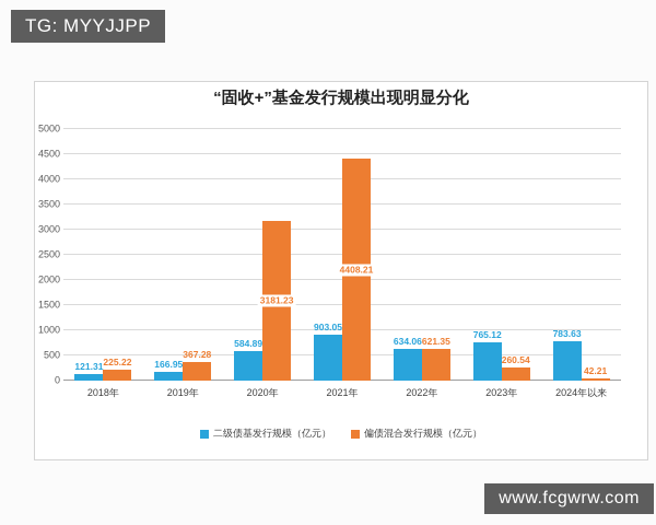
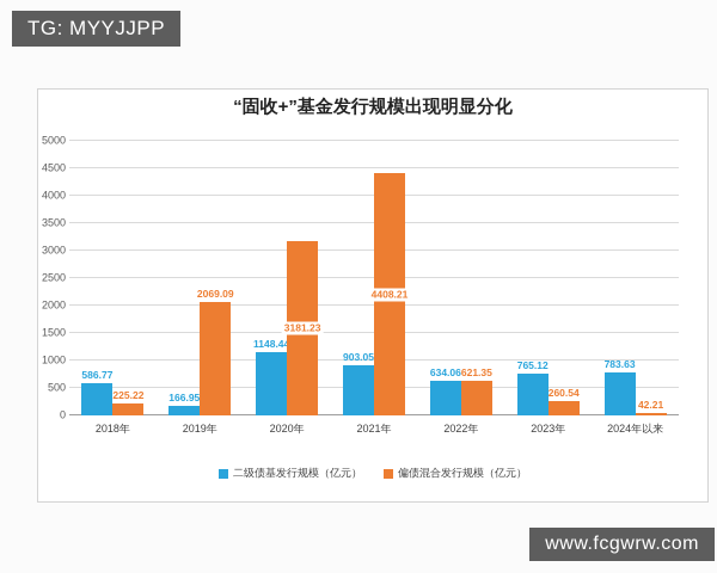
二级债基发行规模（亿元）/2018年: 121.31 -> 586.77
偏债混合发行规模（亿元）/2019年: 367.28 -> 2069.09
二级债基发行规模（亿元）/2020年: 584.89 -> 1148.44
